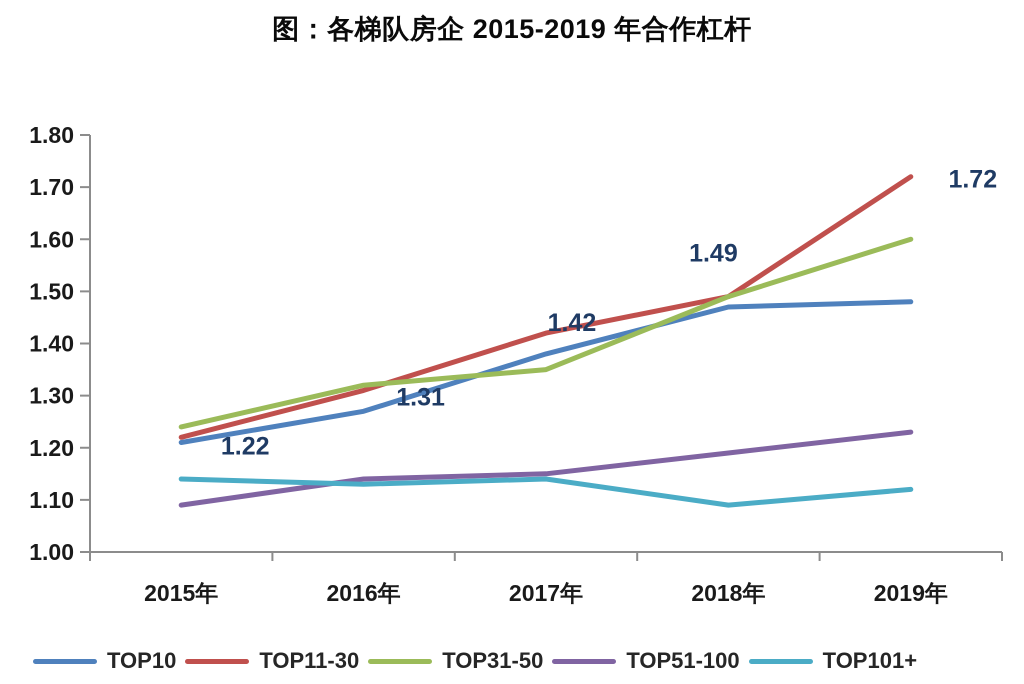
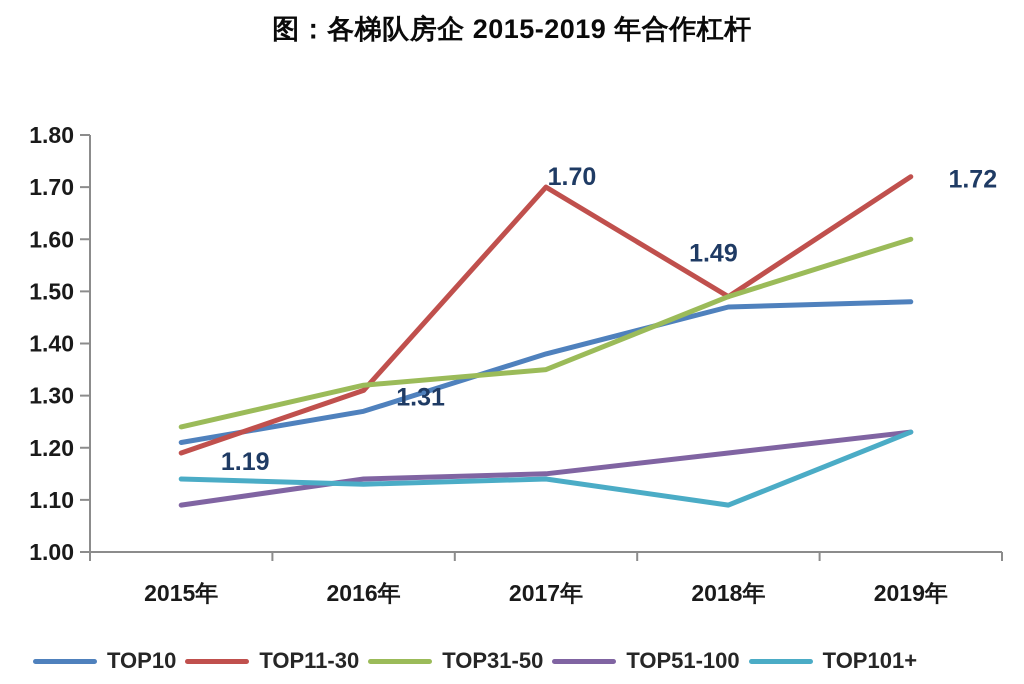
TOP11-30/2015年: 1.22 -> 1.19
TOP11-30/2017年: 1.42 -> 1.70
TOP101+/2019年: 1.12 -> 1.23
